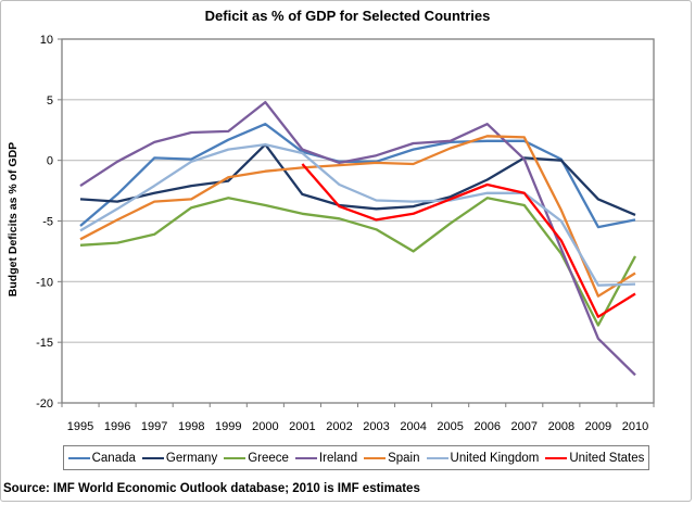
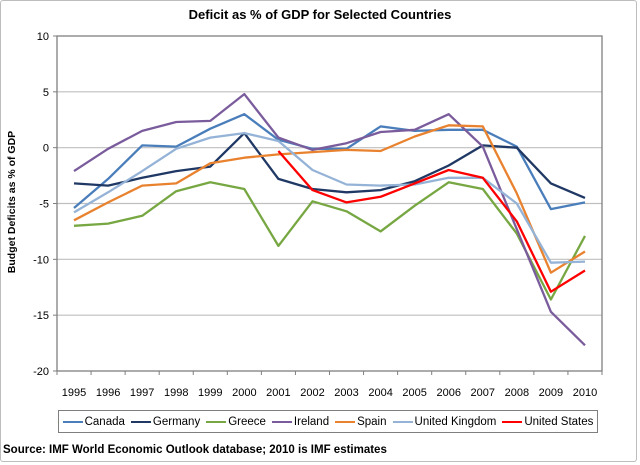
Greece/2001: -4.4 -> -8.8
Canada/2004: 0.9 -> 1.9
